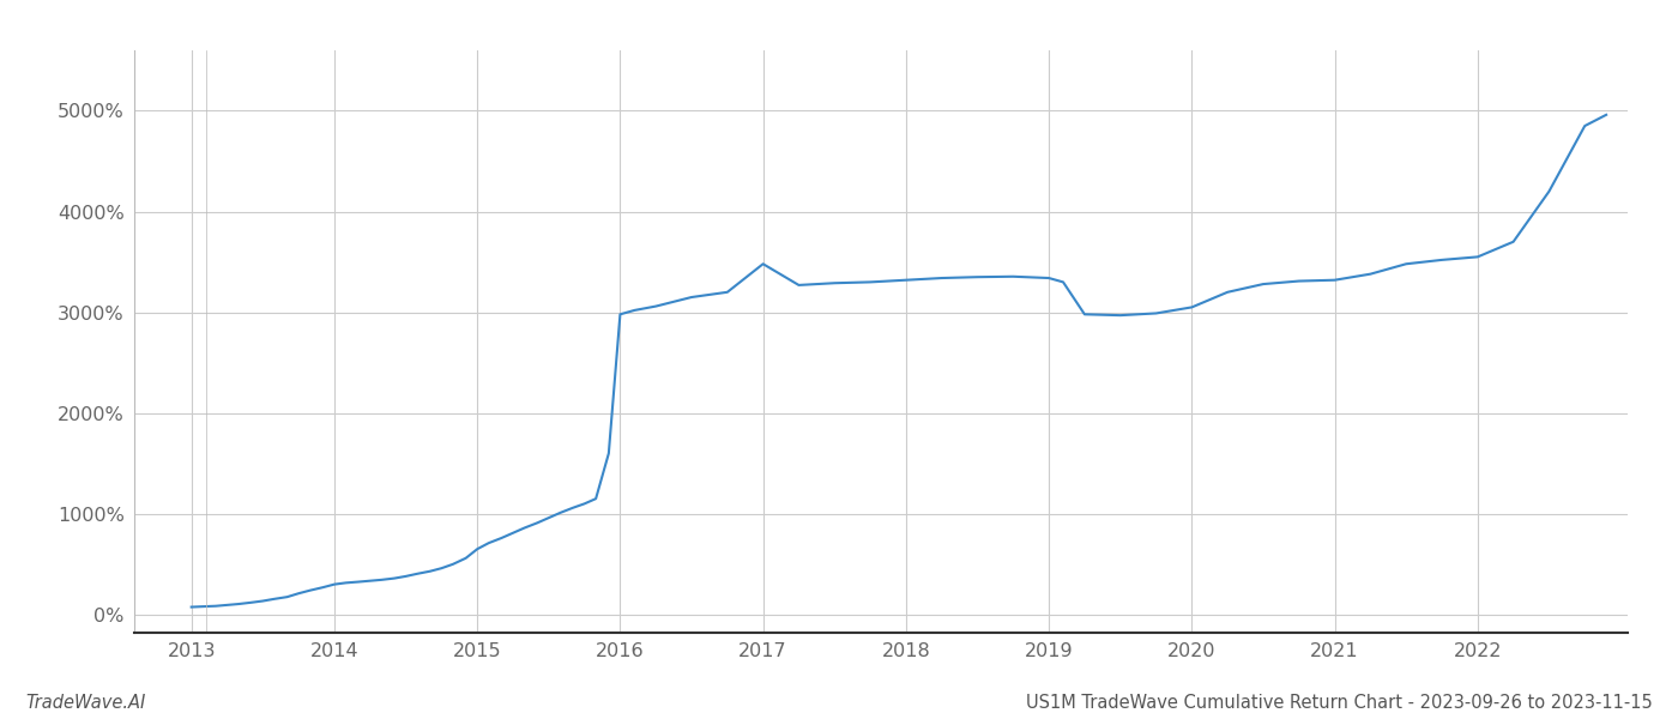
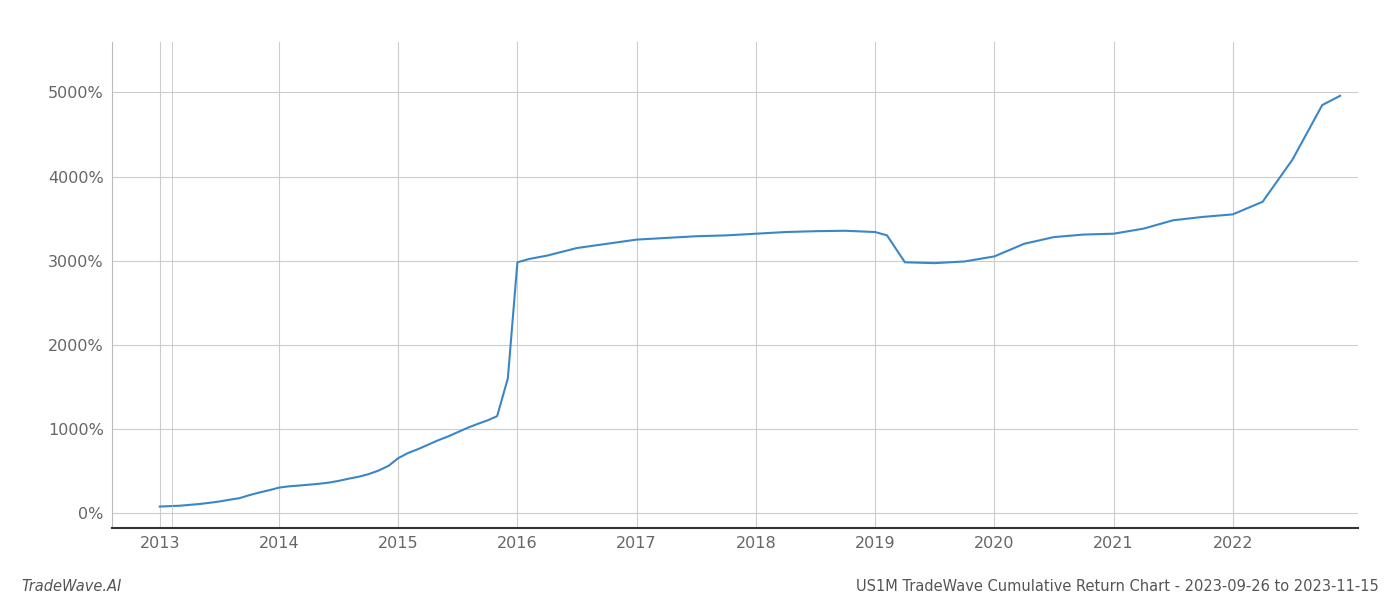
2017: 3480% -> 3250%
